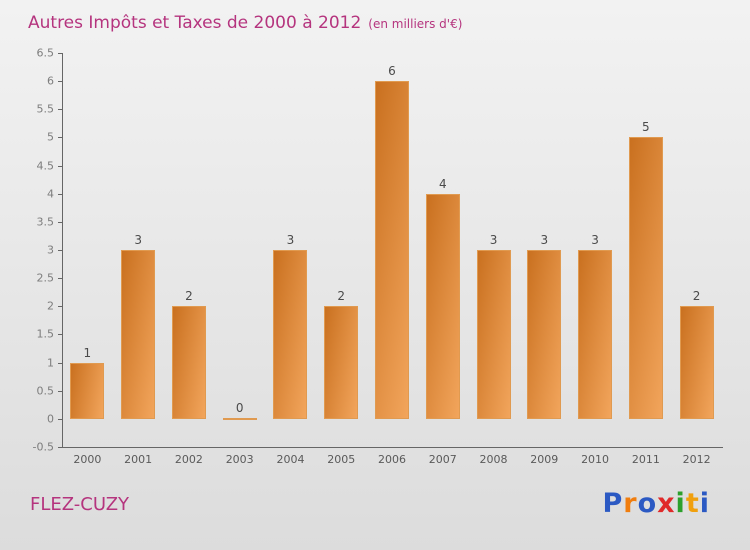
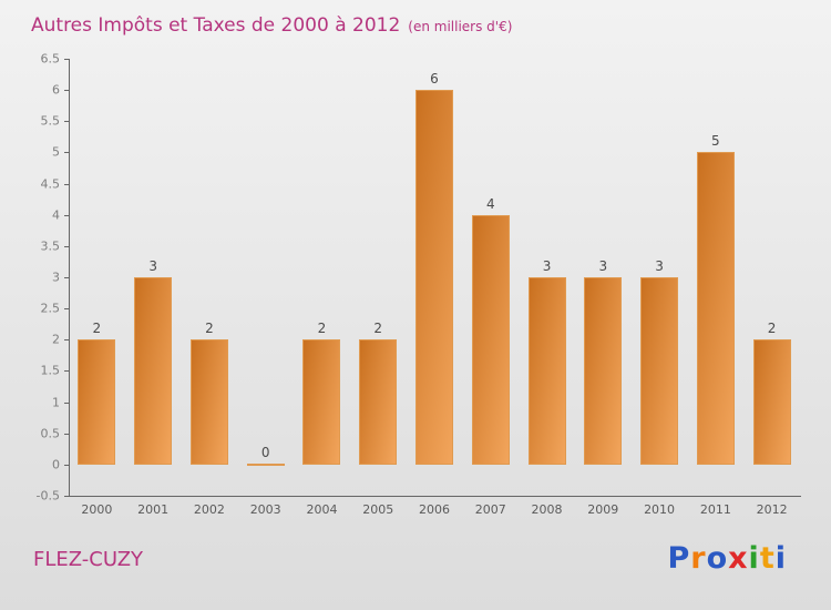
2000: 1 -> 2
2004: 3 -> 2
